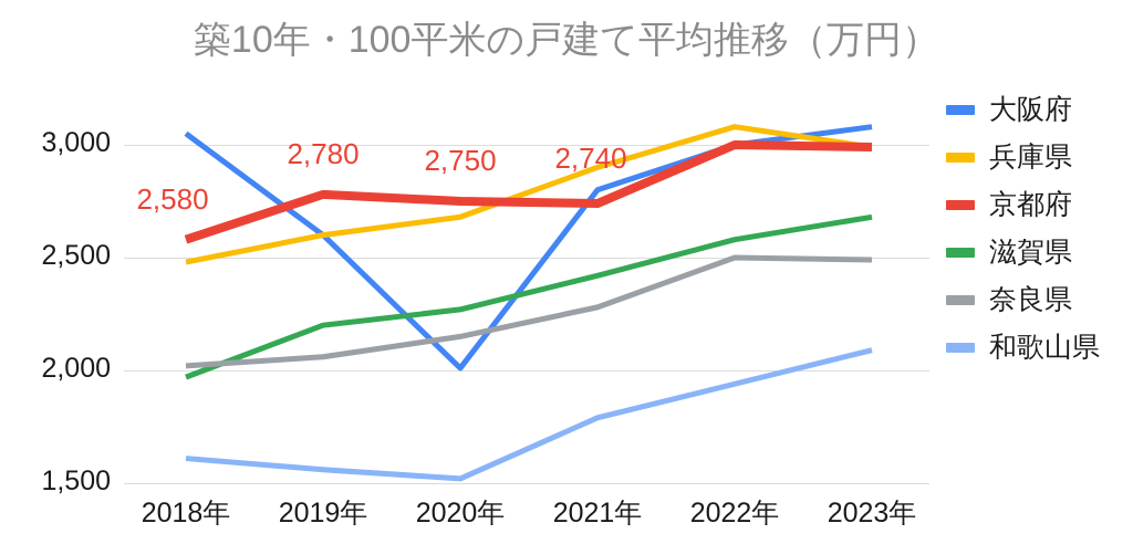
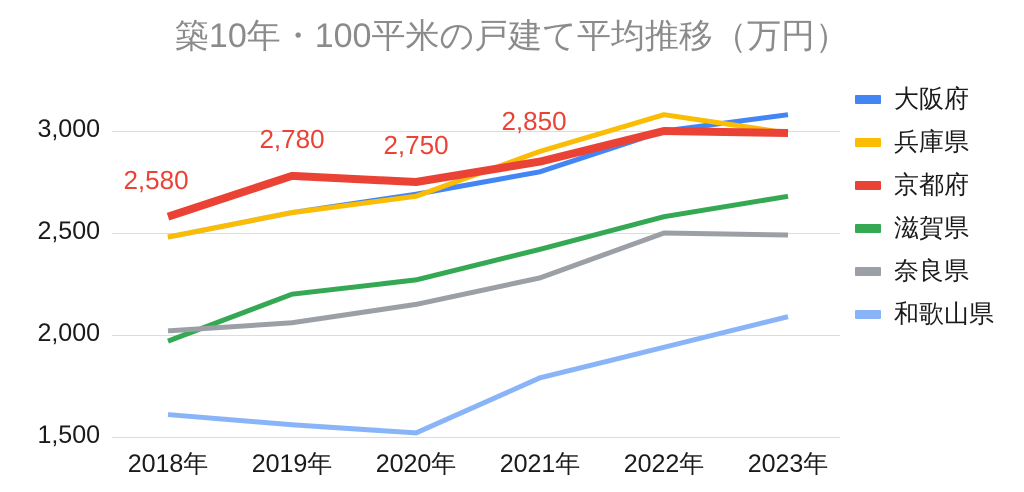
大阪府/2018年: 3050 -> 2480
大阪府/2020年: 2010 -> 2690
京都府/2021年: 2,740 -> 2,850
